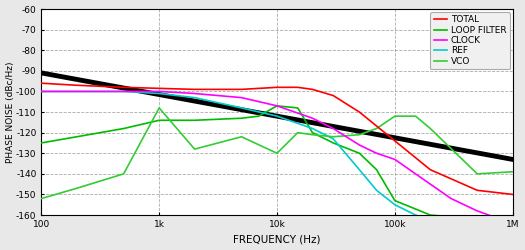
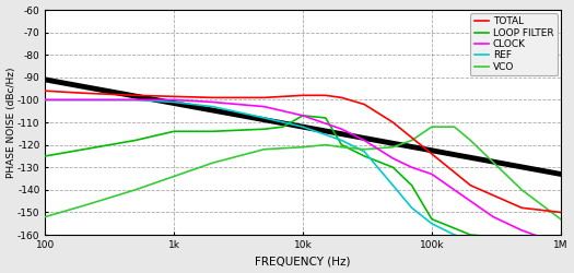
VCO/1k: -108 -> -134
VCO/10k: -130 -> -121
VCO/1M: -139 -> -153
